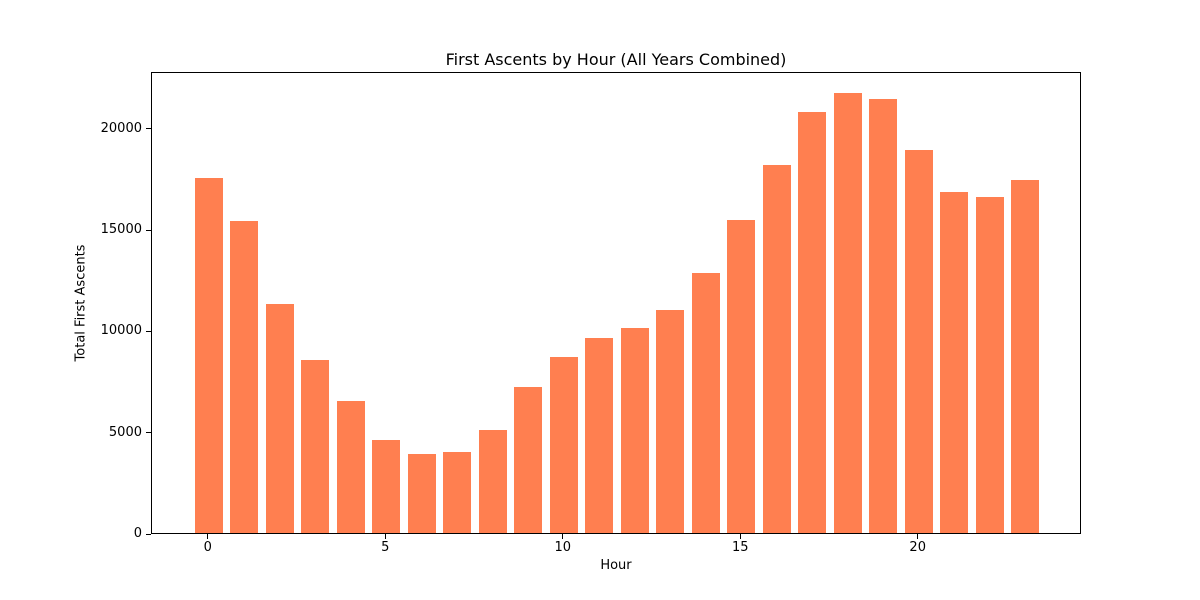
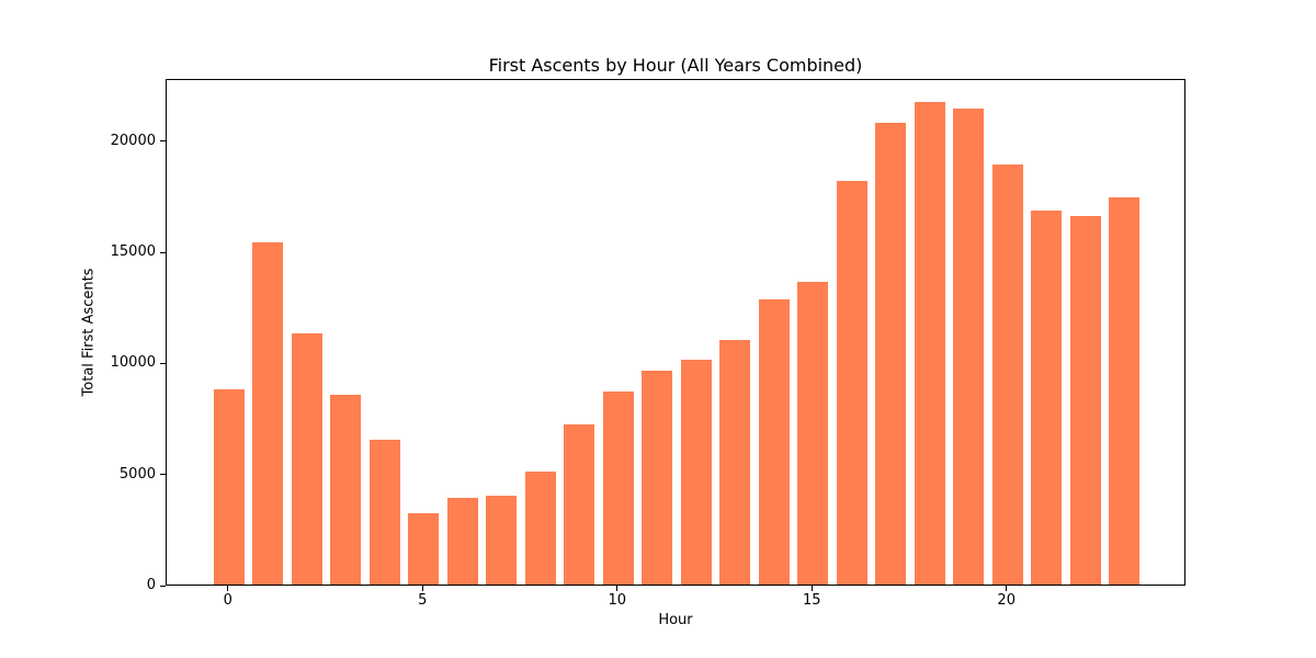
0: 17500 -> 8800
5: 4600 -> 3200
15: 15400 -> 13600
